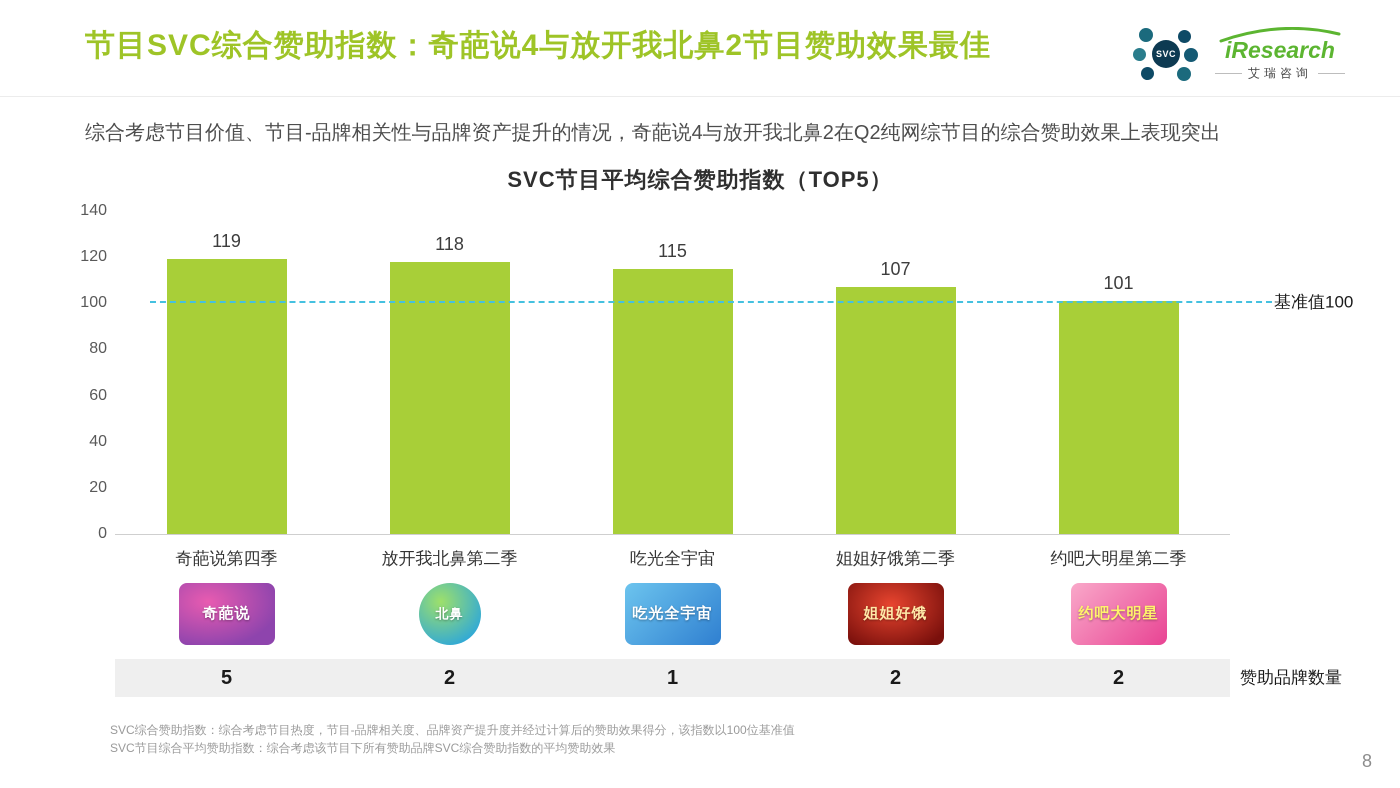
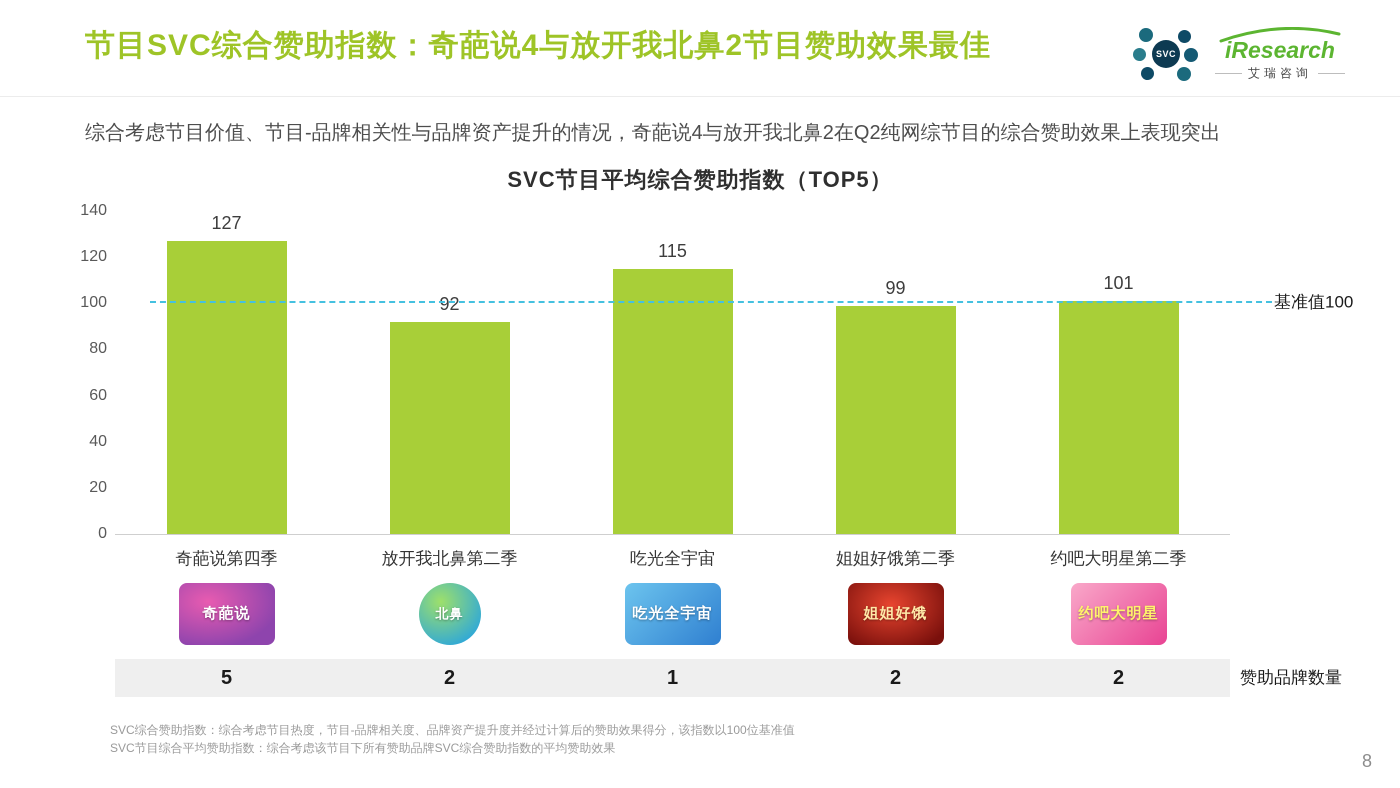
奇葩说第四季: 119 -> 127
放开我北鼻第二季: 118 -> 92
姐姐好饿第二季: 107 -> 99
